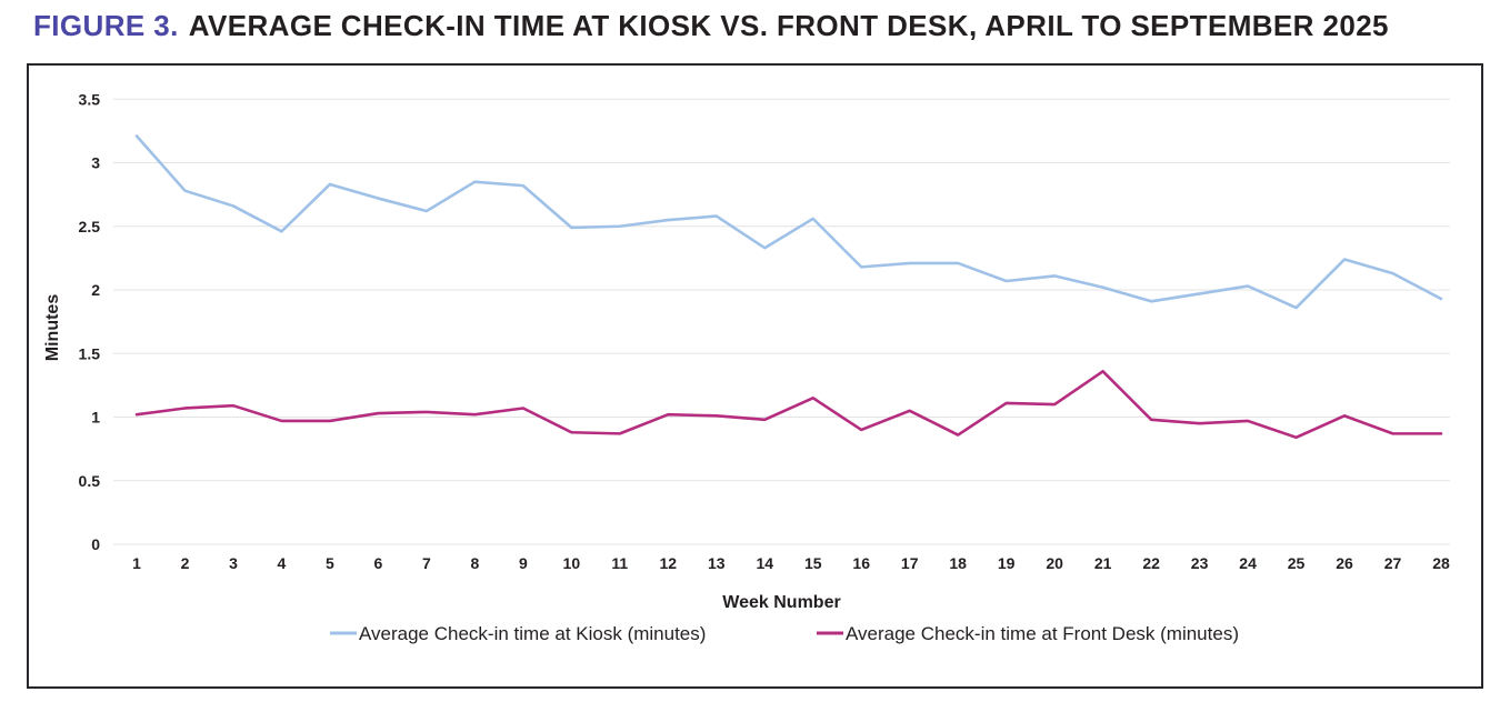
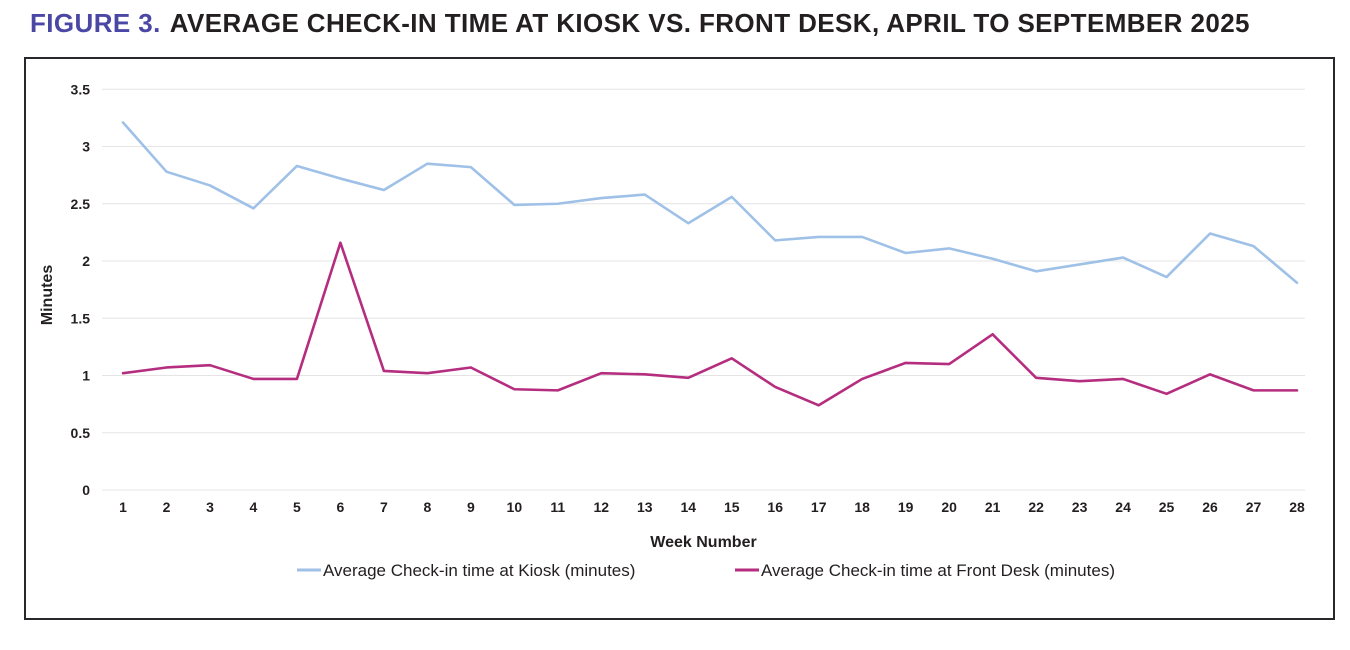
Average Check-in time at Front Desk (minutes)/6: 1.03 -> 2.16
Average Check-in time at Front Desk (minutes)/17: 1.05 -> 0.74
Average Check-in time at Front Desk (minutes)/18: 0.86 -> 0.97
Average Check-in time at Kiosk (minutes)/28: 1.93 -> 1.81
